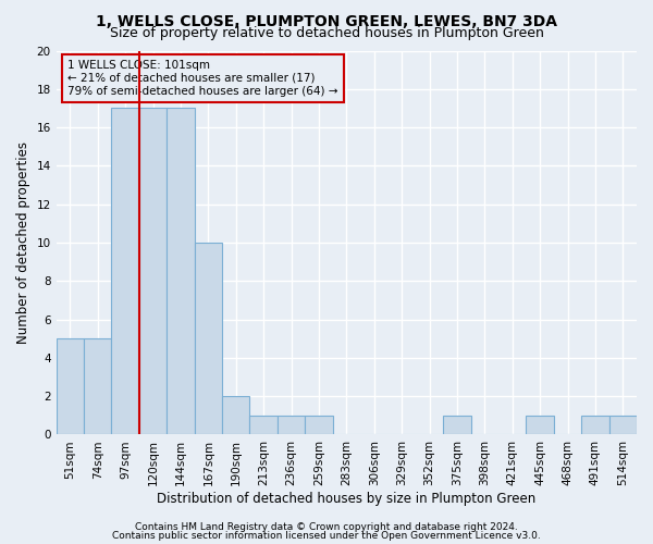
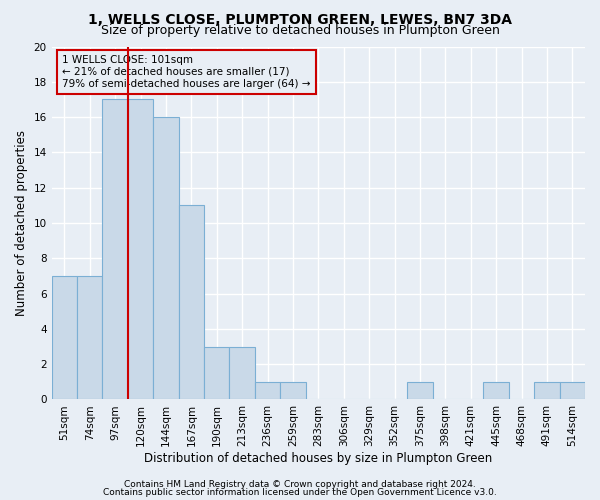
51sqm: 5 -> 7
74sqm: 5 -> 7
144sqm: 17 -> 16
167sqm: 10 -> 11
190sqm: 2 -> 3
213sqm: 1 -> 3
